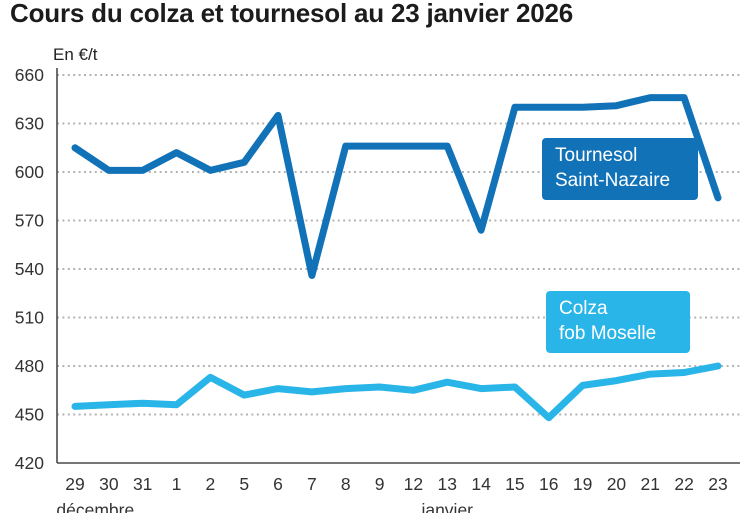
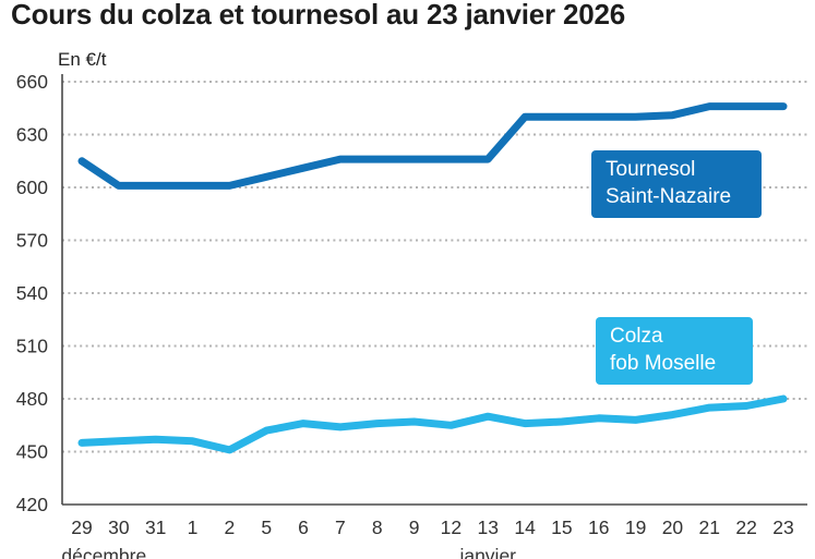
Tournesol Saint-Nazaire/1: 612 -> 601
Colza fob Moselle/2: 473 -> 451
Tournesol Saint-Nazaire/6: 635 -> 611
Tournesol Saint-Nazaire/7: 536 -> 616
Tournesol Saint-Nazaire/14: 564 -> 640
Colza fob Moselle/16: 448 -> 469
Tournesol Saint-Nazaire/23: 584 -> 646
